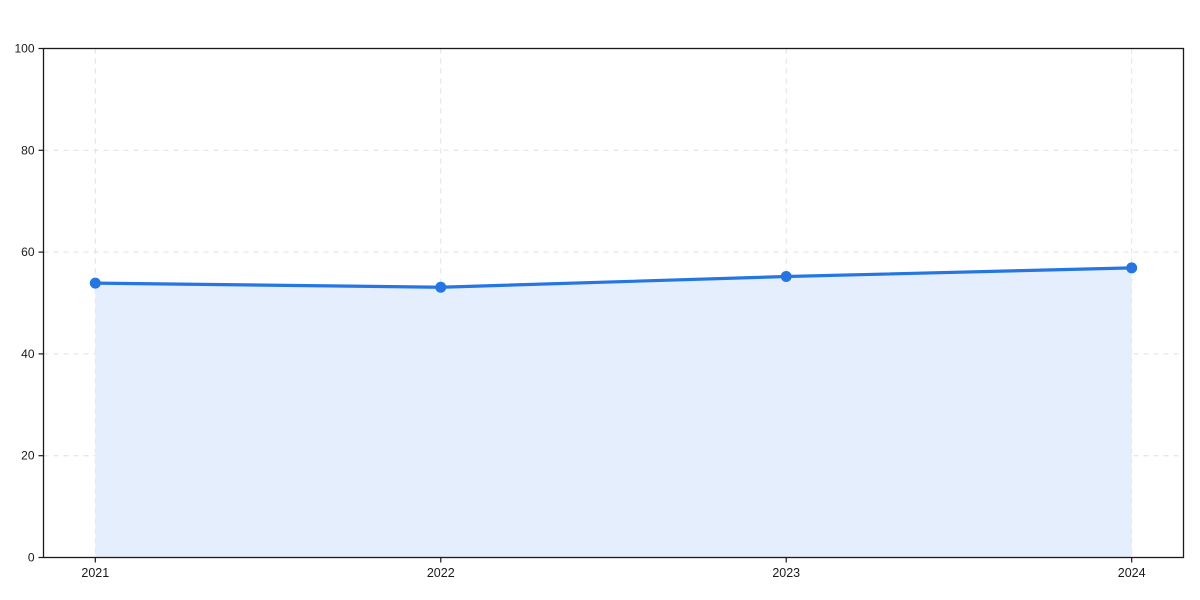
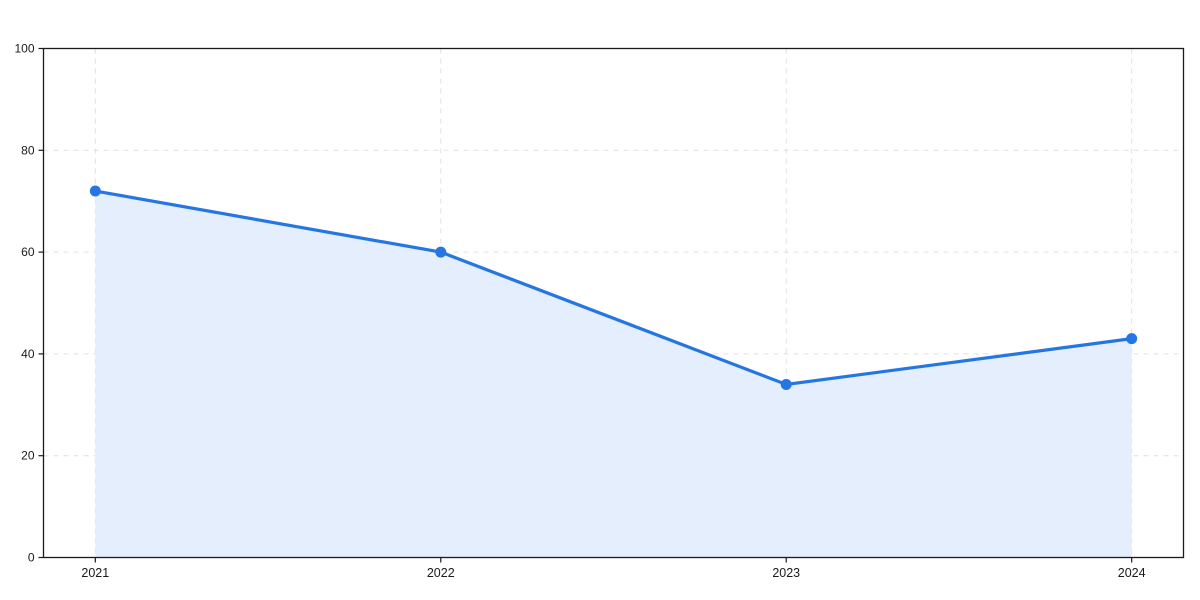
2021: 54 -> 72
2022: 53 -> 60
2023: 55 -> 34
2024: 57 -> 43
